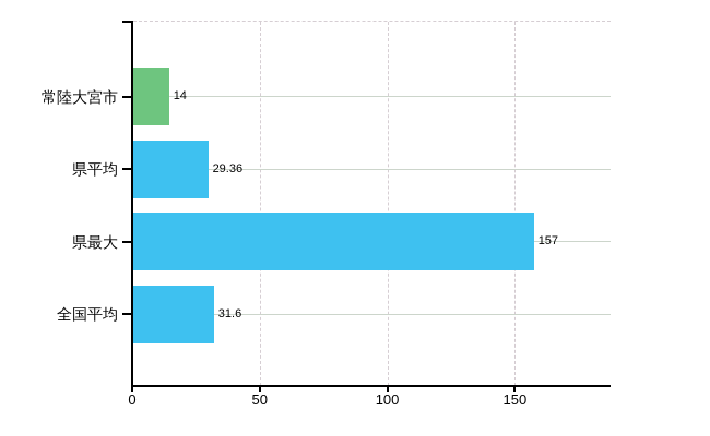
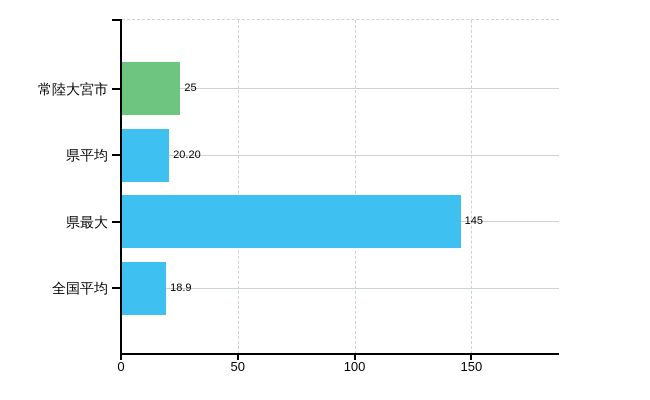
常陸大宮市: 14 -> 25
県平均: 29.36 -> 20.20
県最大: 157 -> 145
全国平均: 31.6 -> 18.9
